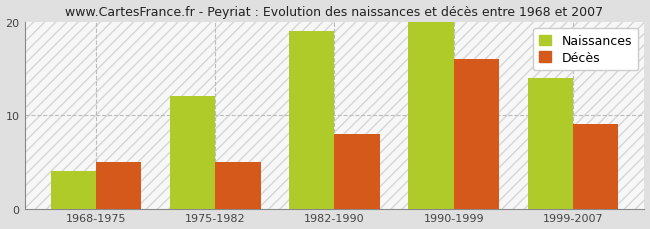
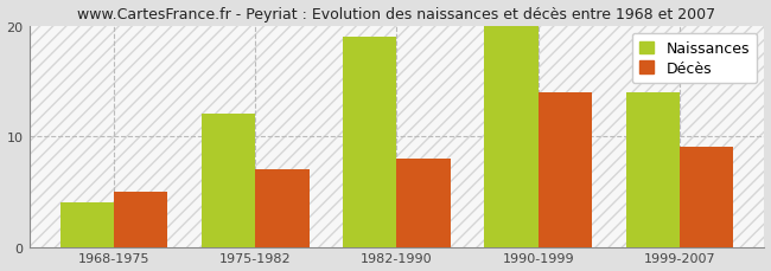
Décès/1975-1982: 5 -> 7
Décès/1990-1999: 16 -> 14
